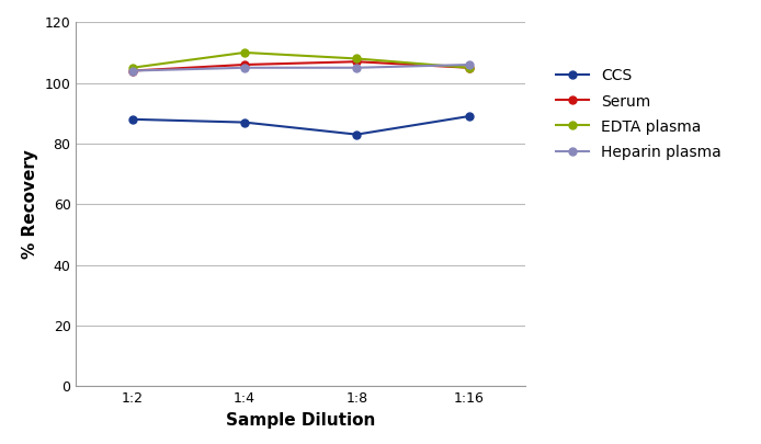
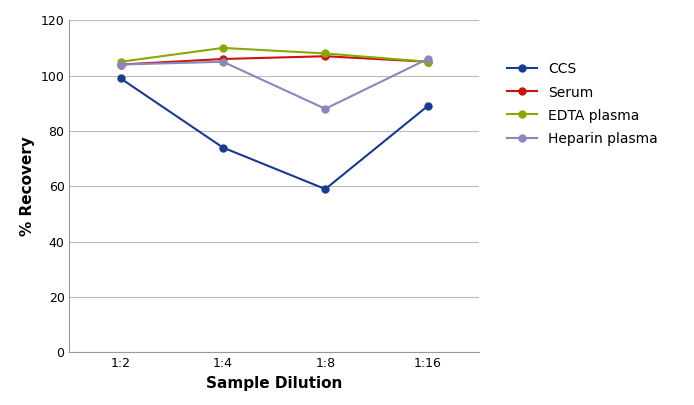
CCS/1:2: 88 -> 99
CCS/1:4: 87 -> 74
CCS/1:8: 83 -> 59
Heparin plasma/1:8: 105 -> 88
